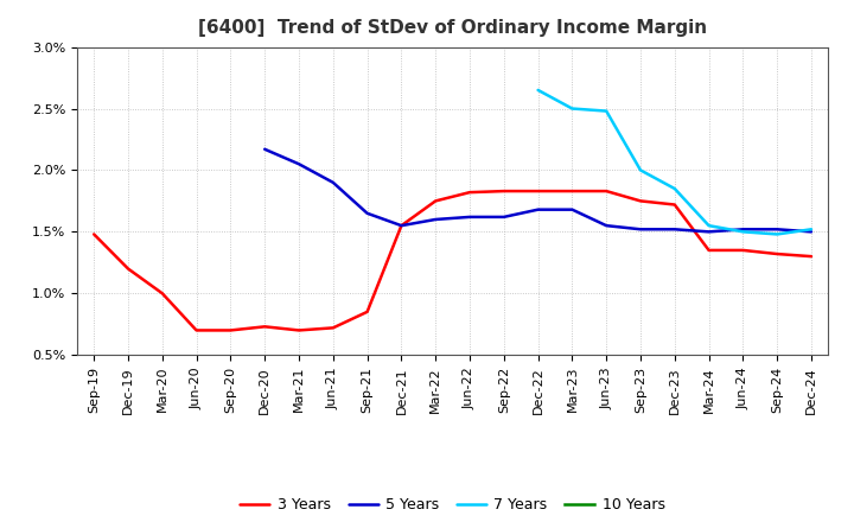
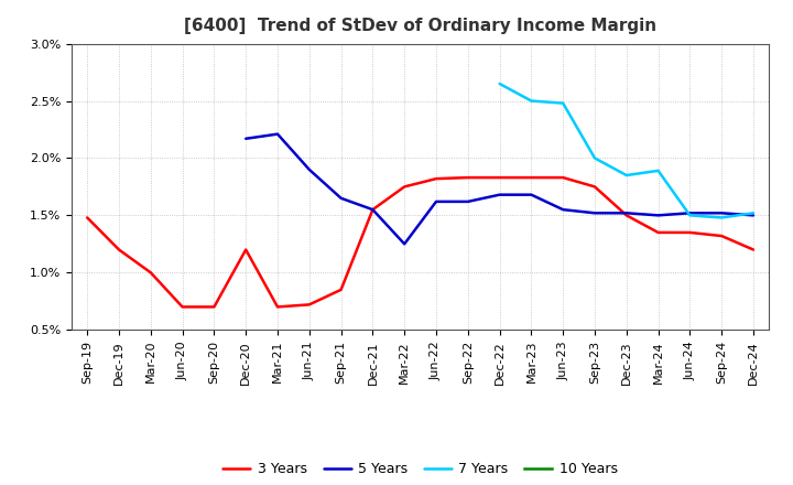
3 Years/Dec-20: 0.73% -> 1.20%
5 Years/Mar-21: 2.05% -> 2.21%
5 Years/Mar-22: 1.60% -> 1.25%
3 Years/Dec-23: 1.72% -> 1.50%
7 Years/Mar-24: 1.55% -> 1.89%
3 Years/Dec-24: 1.30% -> 1.20%
